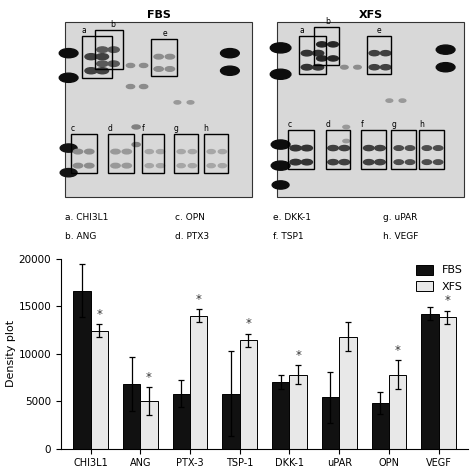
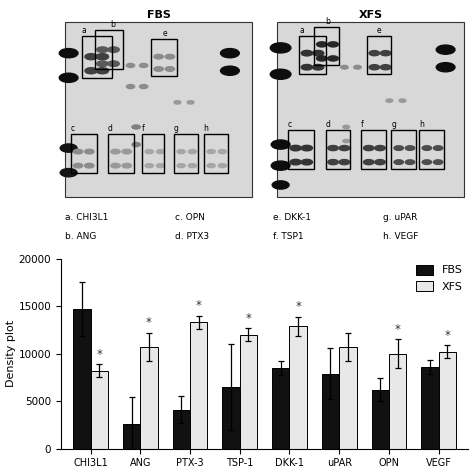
FBS/CHI3L1: 16600 -> 14700
XFS/CHI3L1: 12400 -> 8200
FBS/ANG: 6800 -> 2600
XFS/ANG: 5000 -> 10700
FBS/PTX-3: 5800 -> 4100
XFS/PTX-3: 14000 -> 13300
FBS/TSP-1: 5800 -> 6500
XFS/TSP-1: 11400 -> 12000
FBS/DKK-1: 7000 -> 8500
XFS/DKK-1: 7800 -> 12900
FBS/uPAR: 5400 -> 7900
XFS/uPAR: 11800 -> 10700
FBS/OPN: 4800 -> 6200
XFS/OPN: 7800 -> 10000
FBS/VEGF: 14200 -> 8600
XFS/VEGF: 13800 -> 10200
